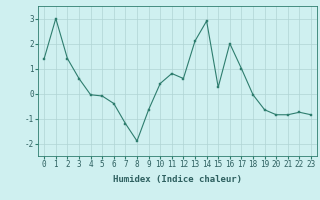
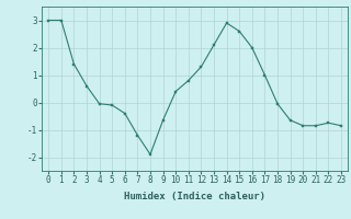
0: 1.40 -> 3.00
12: 0.60 -> 1.30
15: 0.25 -> 2.60
